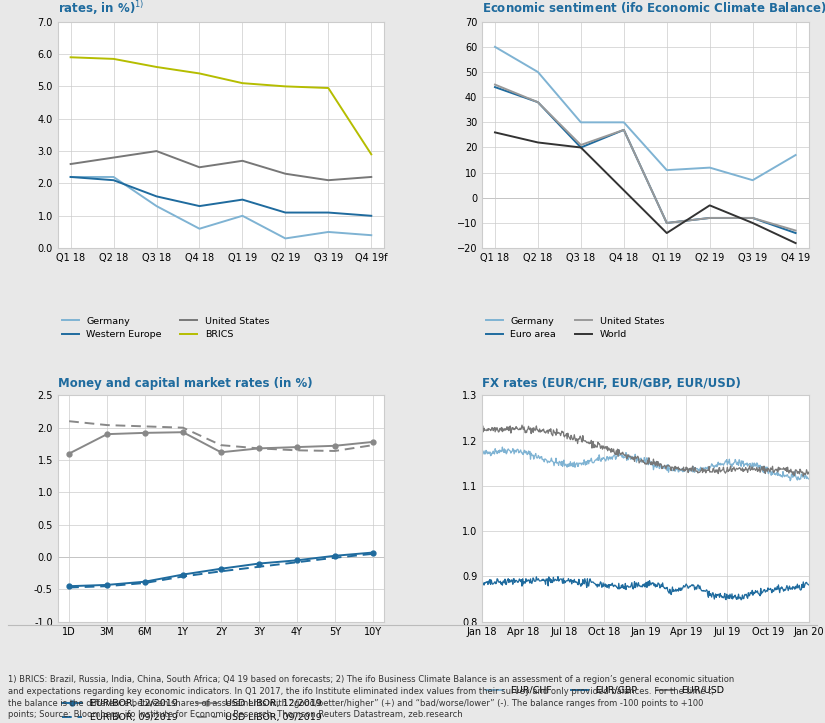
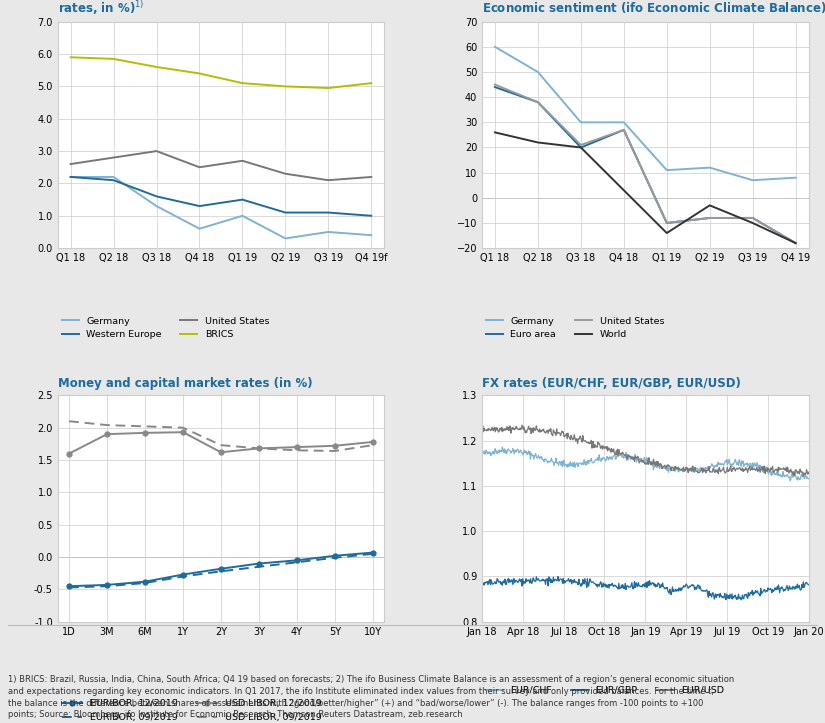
BRICS/Q4 19f: 2.90 -> 5.10
Germany/Q4 19: 17 -> 8
Euro area/Q4 19: -14 -> -18
United States/Q4 19: -13 -> -18
